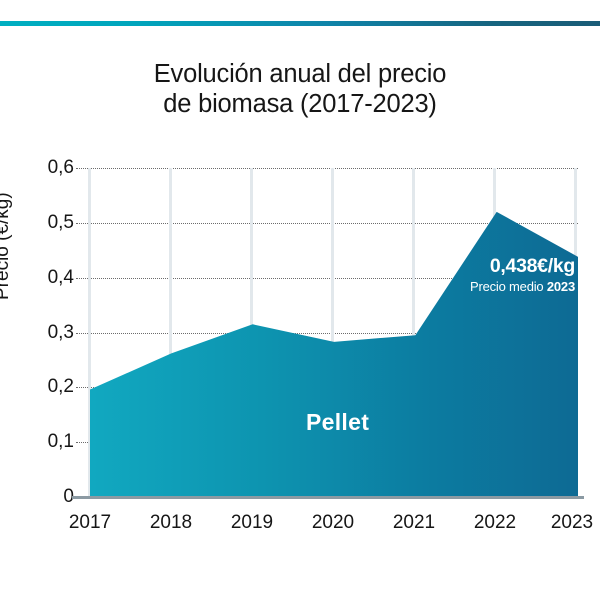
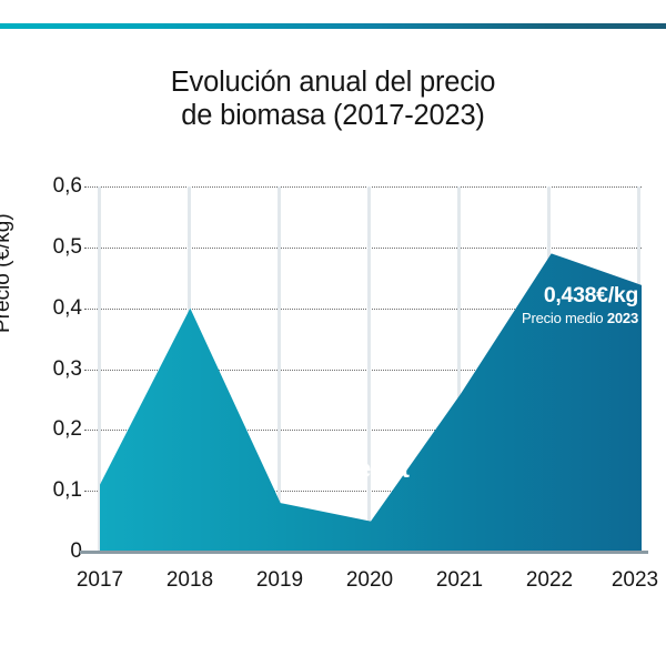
2017: 0,20 -> 0,11
2018: 0,26 -> 0,40
2019: 0,32 -> 0,08
2020: 0,28 -> 0,05
2021: 0,29 -> 0,26
2022: 0,52 -> 0,49
